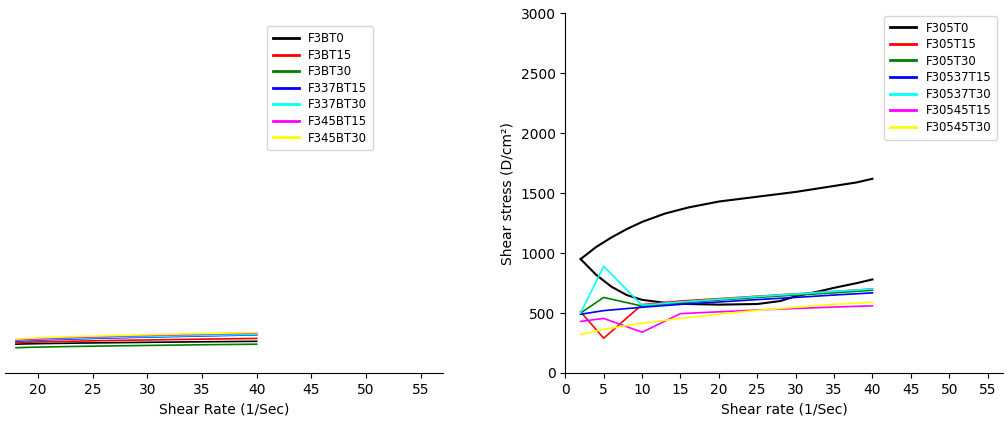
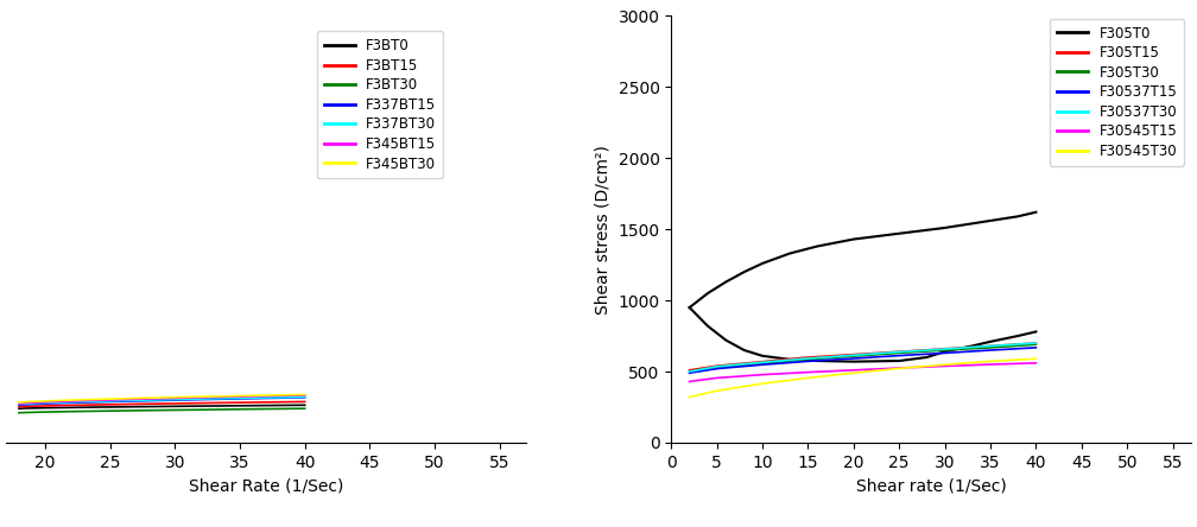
F305T15/5: 290 -> 540
F305T30/5: 630 -> 530
F30537T30/5: 890 -> 540
F30545T15/10: 340 -> 480
